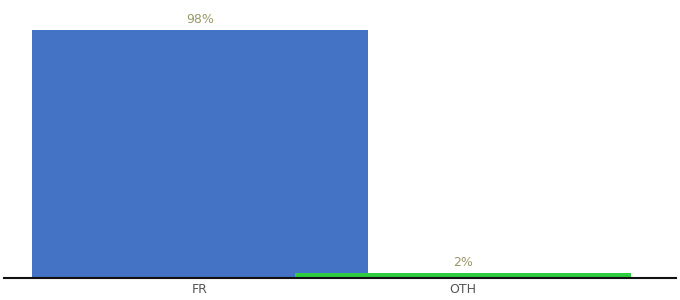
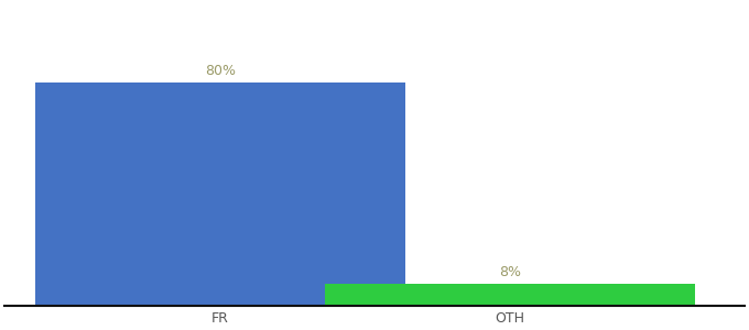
FR: 98% -> 80%
OTH: 2% -> 8%
